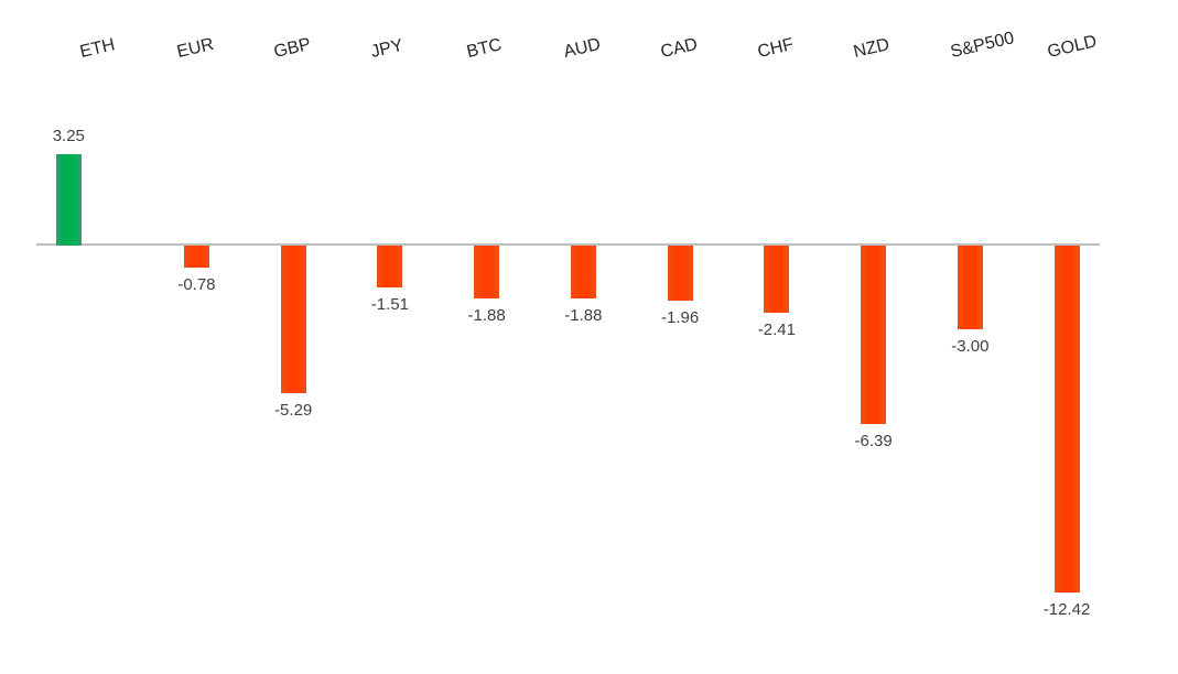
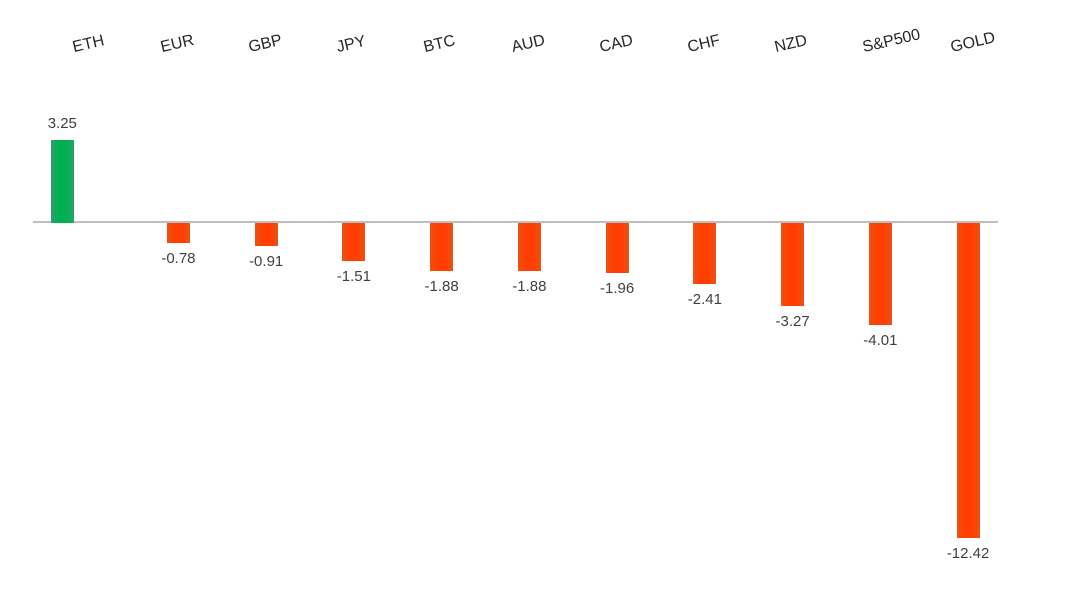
GBP: -5.29 -> -0.91
NZD: -6.39 -> -3.27
S&P500: -3.00 -> -4.01
